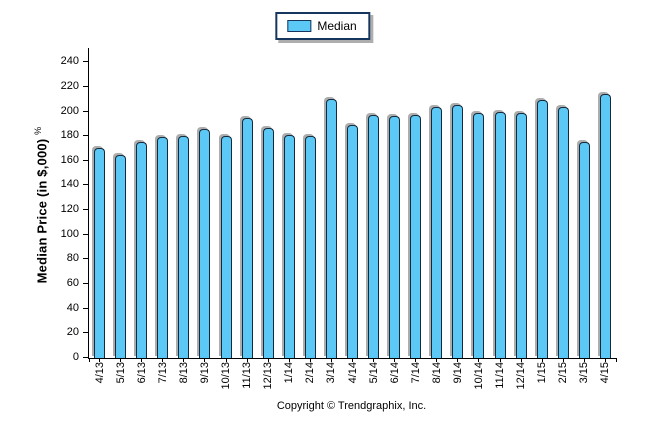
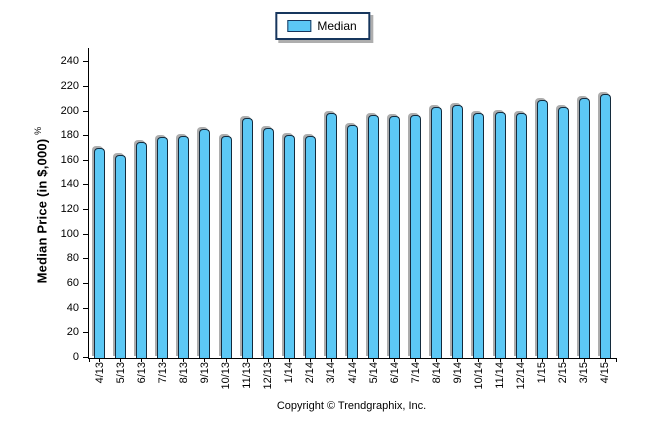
3/14: 210 -> 199
3/15: 175 -> 211
